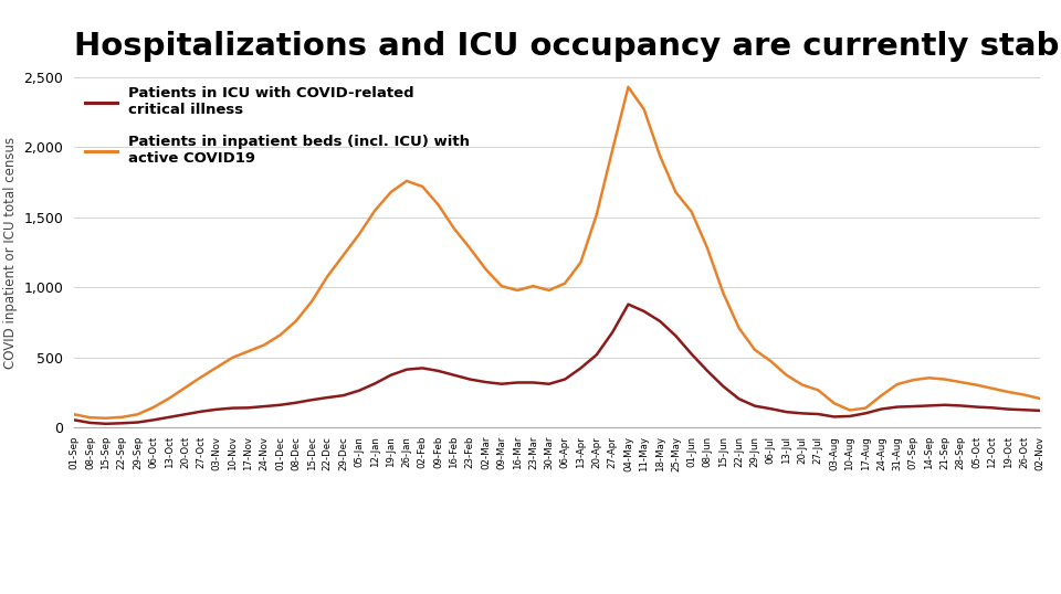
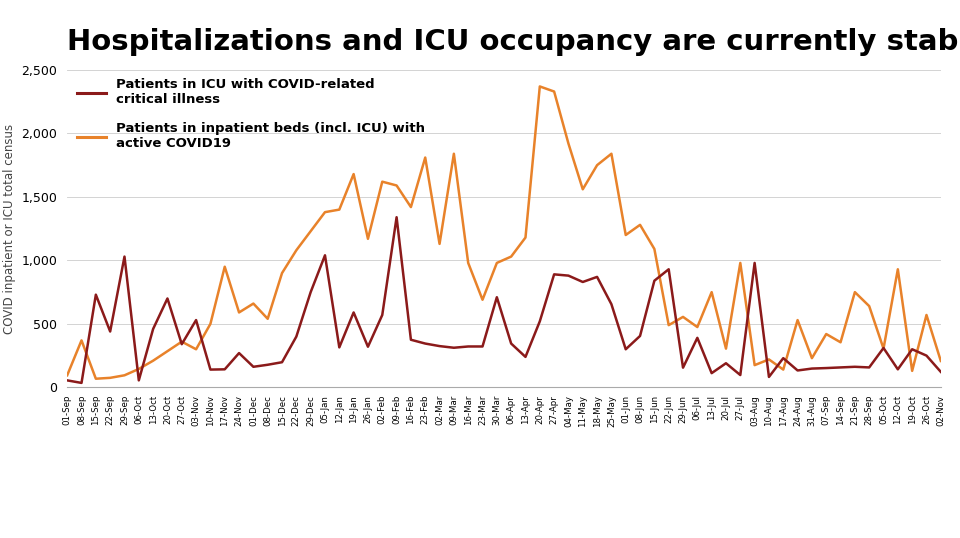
Patients in inpatient beds (incl. ICU) with active COVID19/08-Sep: 70 -> 370
Patients in ICU with COVID-related critical illness/15-Sep: 30 -> 730
Patients in ICU with COVID-related critical illness/22-Sep: 30 -> 440
Patients in ICU with COVID-related critical illness/29-Sep: 40 -> 1,030
Patients in ICU with COVID-related critical illness/13-Oct: 80 -> 460
Patients in ICU with COVID-related critical illness/20-Oct: 100 -> 700
Patients in ICU with COVID-related critical illness/27-Oct: 120 -> 340
Patients in ICU with COVID-related critical illness/03-Nov: 130 -> 530
Patients in inpatient beds (incl. ICU) with active COVID19/03-Nov: 430 -> 300
Patients in inpatient beds (incl. ICU) with active COVID19/17-Nov: 540 -> 950
Patients in ICU with COVID-related critical illness/24-Nov: 150 -> 270
Patients in inpatient beds (incl. ICU) with active COVID19/08-Dec: 760 -> 540
Patients in ICU with COVID-related critical illness/22-Dec: 220 -> 400
Patients in ICU with COVID-related critical illness/29-Dec: 230 -> 750
Patients in ICU with COVID-related critical illness/05-Jan: 260 -> 1,040
Patients in inpatient beds (incl. ICU) with active COVID19/12-Jan: 1,550 -> 1,400
Patients in ICU with COVID-related critical illness/19-Jan: 380 -> 590
Patients in ICU with COVID-related critical illness/26-Jan: 420 -> 320
Patients in inpatient beds (incl. ICU) with active COVID19/26-Jan: 1,760 -> 1,170
Patients in ICU with COVID-related critical illness/02-Feb: 420 -> 570
Patients in inpatient beds (incl. ICU) with active COVID19/02-Feb: 1,720 -> 1,620
Patients in ICU with COVID-related critical illness/09-Feb: 400 -> 1,340
Patients in inpatient beds (incl. ICU) with active COVID19/23-Feb: 1,280 -> 1,810
Patients in inpatient beds (incl. ICU) with active COVID19/09-Mar: 1,010 -> 1,840
Patients in inpatient beds (incl. ICU) with active COVID19/23-Mar: 1,010 -> 690
Patients in ICU with COVID-related critical illness/30-Mar: 310 -> 710
Patients in ICU with COVID-related critical illness/13-Apr: 420 -> 240
Patients in inpatient beds (incl. ICU) with active COVID19/20-Apr: 1,520 -> 2,370
Patients in ICU with COVID-related critical illness/27-Apr: 680 -> 890
Patients in inpatient beds (incl. ICU) with active COVID19/27-Apr: 1,980 -> 2,330
Patients in inpatient beds (incl. ICU) with active COVID19/04-May: 2,430 -> 1,920
Patients in inpatient beds (incl. ICU) with active COVID19/11-May: 2,270 -> 1,560
Patients in ICU with COVID-related critical illness/18-May: 760 -> 870
Patients in inpatient beds (incl. ICU) with active COVID19/18-May: 1,940 -> 1,750
Patients in inpatient beds (incl. ICU) with active COVID19/25-May: 1,680 -> 1,840
Patients in ICU with COVID-related critical illness/01-Jun: 520 -> 300
Patients in inpatient beds (incl. ICU) with active COVID19/01-Jun: 1,540 -> 1,200
Patients in ICU with COVID-related critical illness/15-Jun: 300 -> 840
Patients in inpatient beds (incl. ICU) with active COVID19/15-Jun: 960 -> 1,090
Patients in ICU with COVID-related critical illness/22-Jun: 200 -> 930
Patients in inpatient beds (incl. ICU) with active COVID19/22-Jun: 710 -> 490
Patients in ICU with COVID-related critical illness/06-Jul: 140 -> 390
Patients in inpatient beds (incl. ICU) with active COVID19/13-Jul: 380 -> 750
Patients in ICU with COVID-related critical illness/20-Jul: 100 -> 190
Patients in inpatient beds (incl. ICU) with active COVID19/27-Jul: 270 -> 980
Patients in ICU with COVID-related critical illness/03-Aug: 80 -> 980
Patients in inpatient beds (incl. ICU) with active COVID19/10-Aug: 120 -> 220
Patients in ICU with COVID-related critical illness/17-Aug: 100 -> 230
Patients in inpatient beds (incl. ICU) with active COVID19/24-Aug: 230 -> 530
Patients in inpatient beds (incl. ICU) with active COVID19/31-Aug: 310 -> 230
Patients in inpatient beds (incl. ICU) with active COVID19/07-Sep: 340 -> 420
Patients in inpatient beds (incl. ICU) with active COVID19/21-Sep: 340 -> 750
Patients in inpatient beds (incl. ICU) with active COVID19/28-Sep: 320 -> 640
Patients in ICU with COVID-related critical illness/05-Oct: 150 -> 310
Patients in inpatient beds (incl. ICU) with active COVID19/12-Oct: 280 -> 930
Patients in ICU with COVID-related critical illness/19-Oct: 130 -> 300
Patients in inpatient beds (incl. ICU) with active COVID19/19-Oct: 260 -> 130
Patients in ICU with COVID-related critical illness/26-Oct: 130 -> 250
Patients in inpatient beds (incl. ICU) with active COVID19/26-Oct: 240 -> 570
